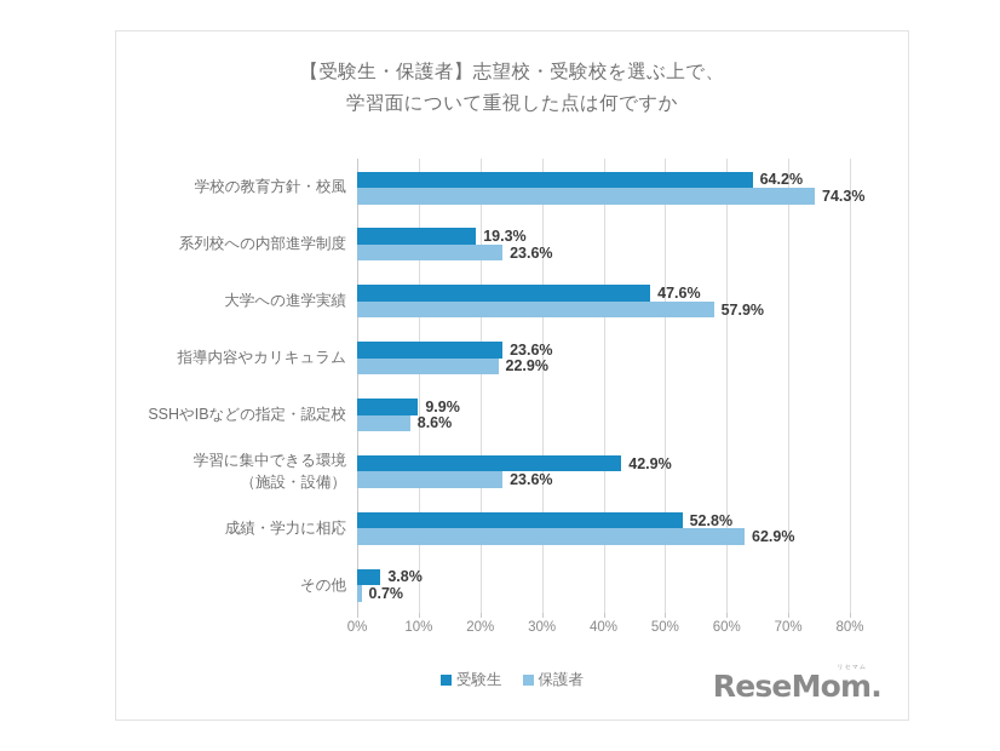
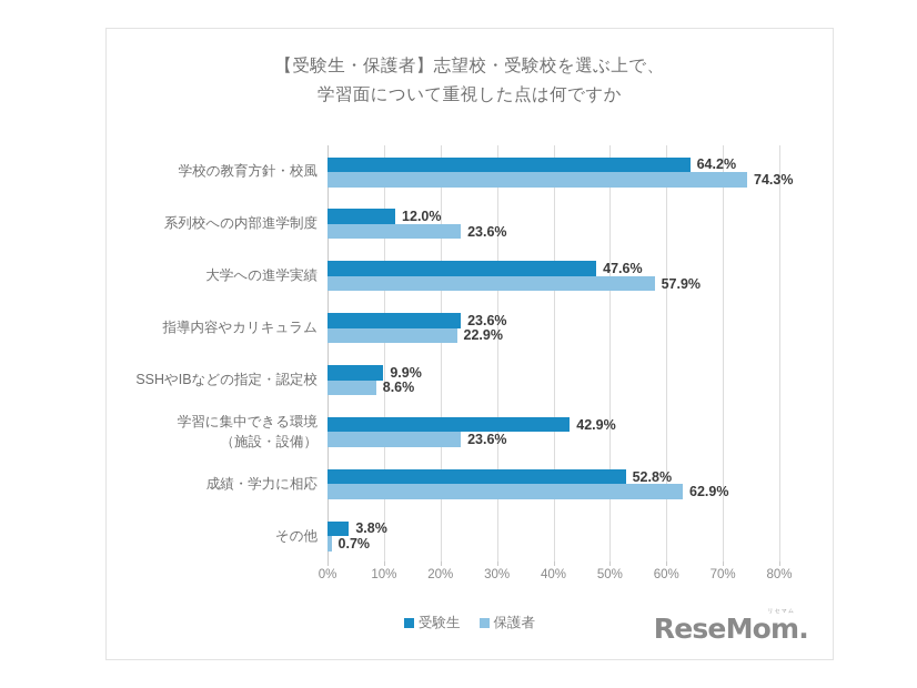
受験生/系列校への内部進学制度: 19.3% -> 12.0%
